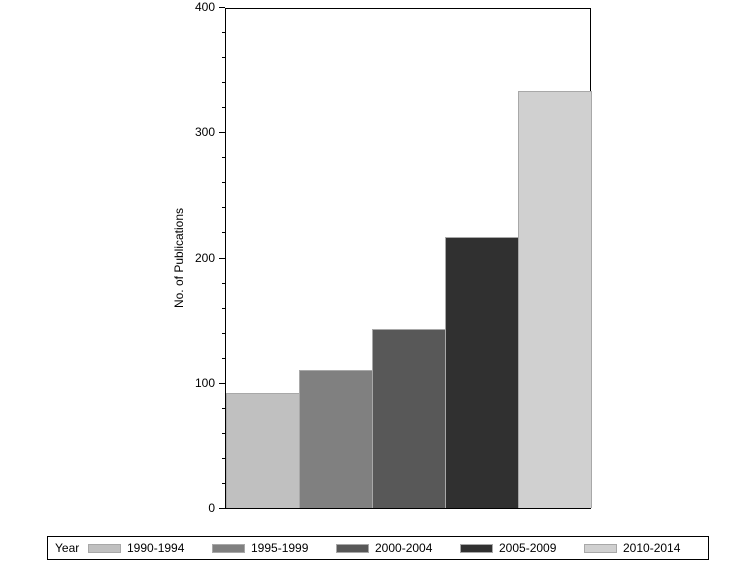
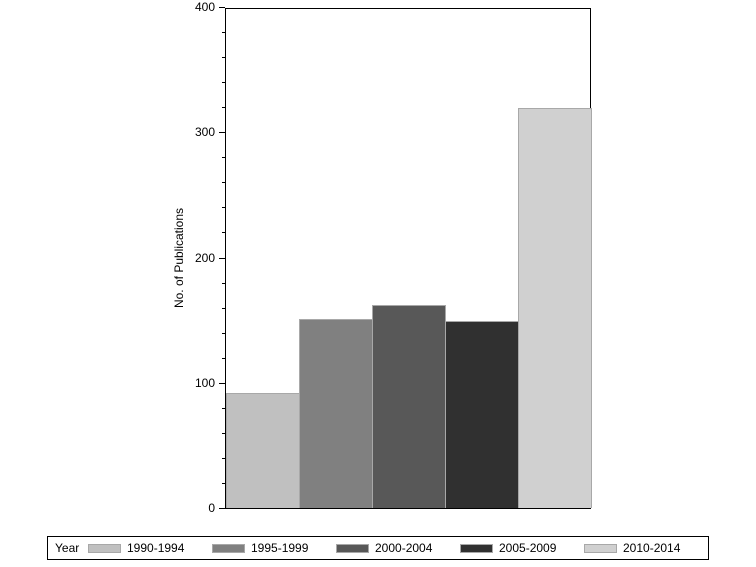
1995-1999: 110 -> 151
2000-2004: 143 -> 162
2005-2009: 216 -> 149
2010-2014: 333 -> 319
